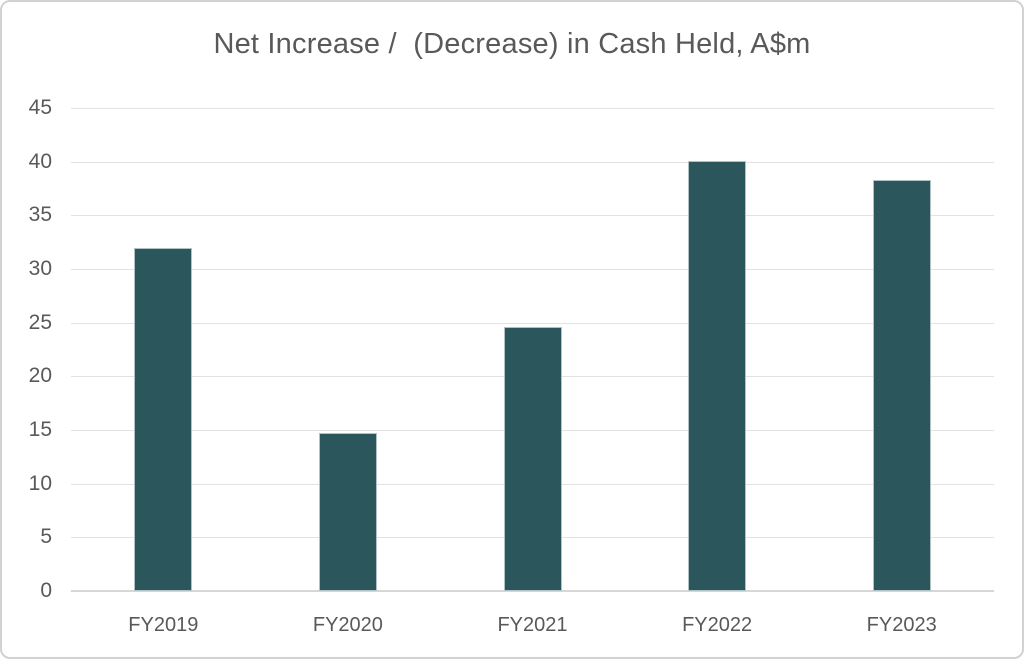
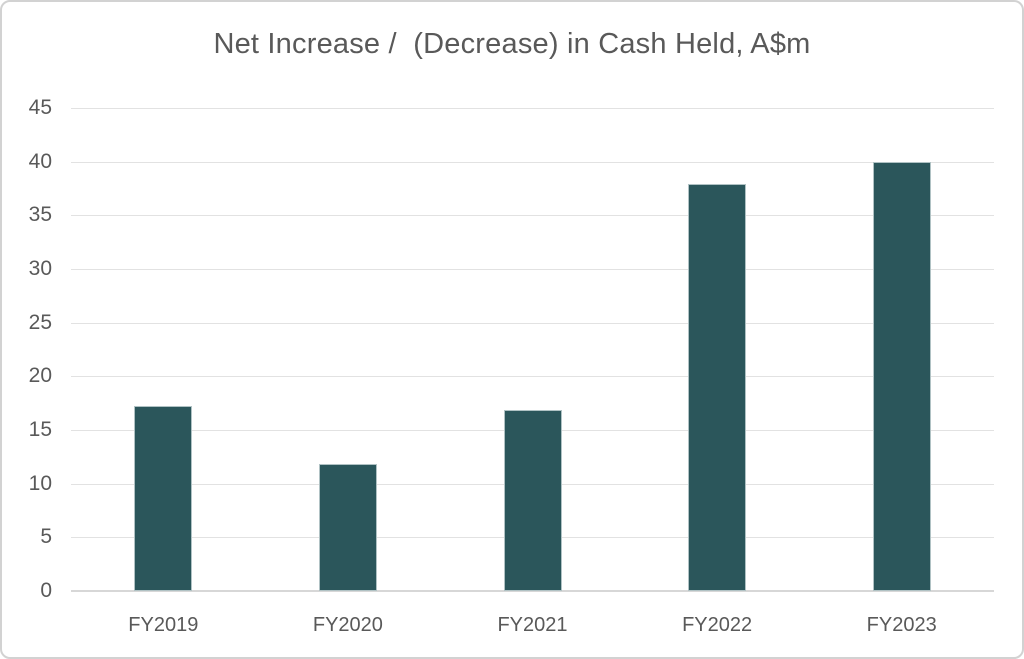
FY2019: 32.0 -> 17.2
FY2020: 14.7 -> 11.8
FY2021: 24.6 -> 16.9
FY2022: 40.1 -> 37.9
FY2023: 38.3 -> 40.0
